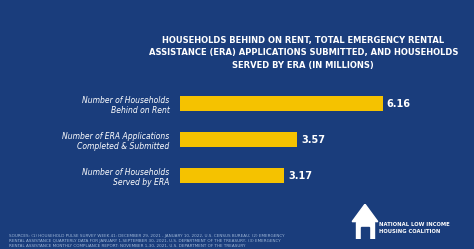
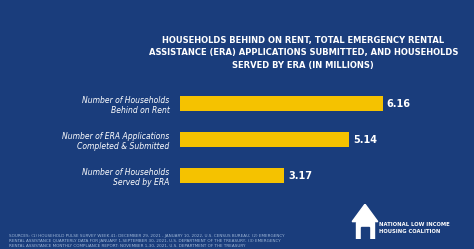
Number of ERA Applications Completed & Submitted: 3.57 -> 5.14
